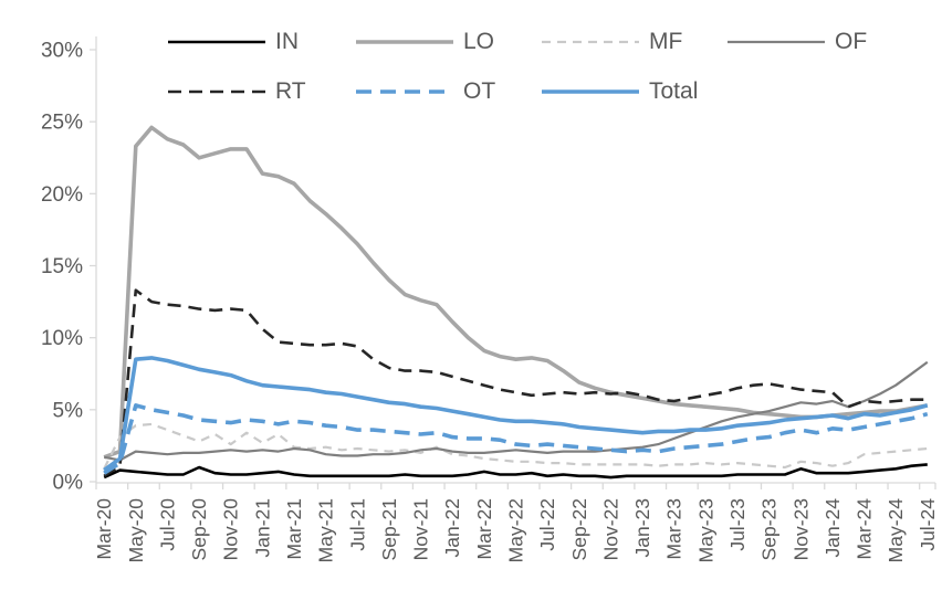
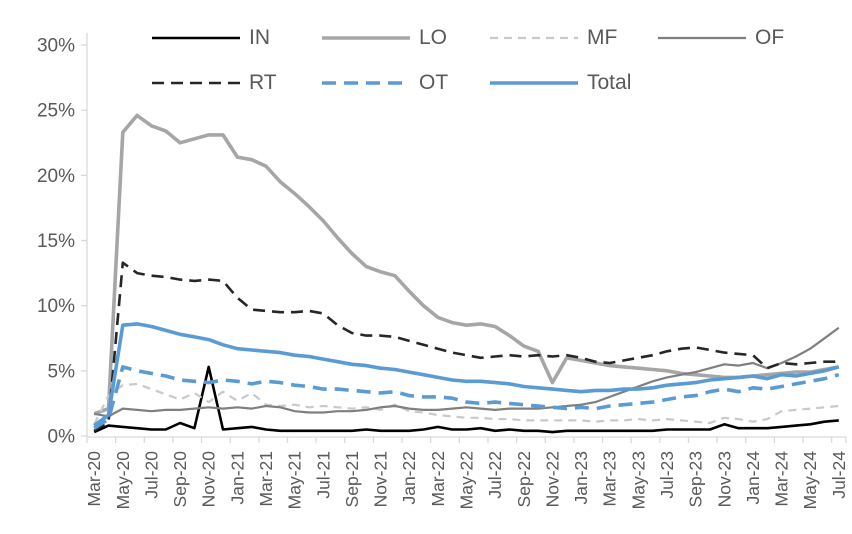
IN/Nov-20: 0.5% -> 5.3%
LO/Nov-22: 6.2% -> 4.1%
